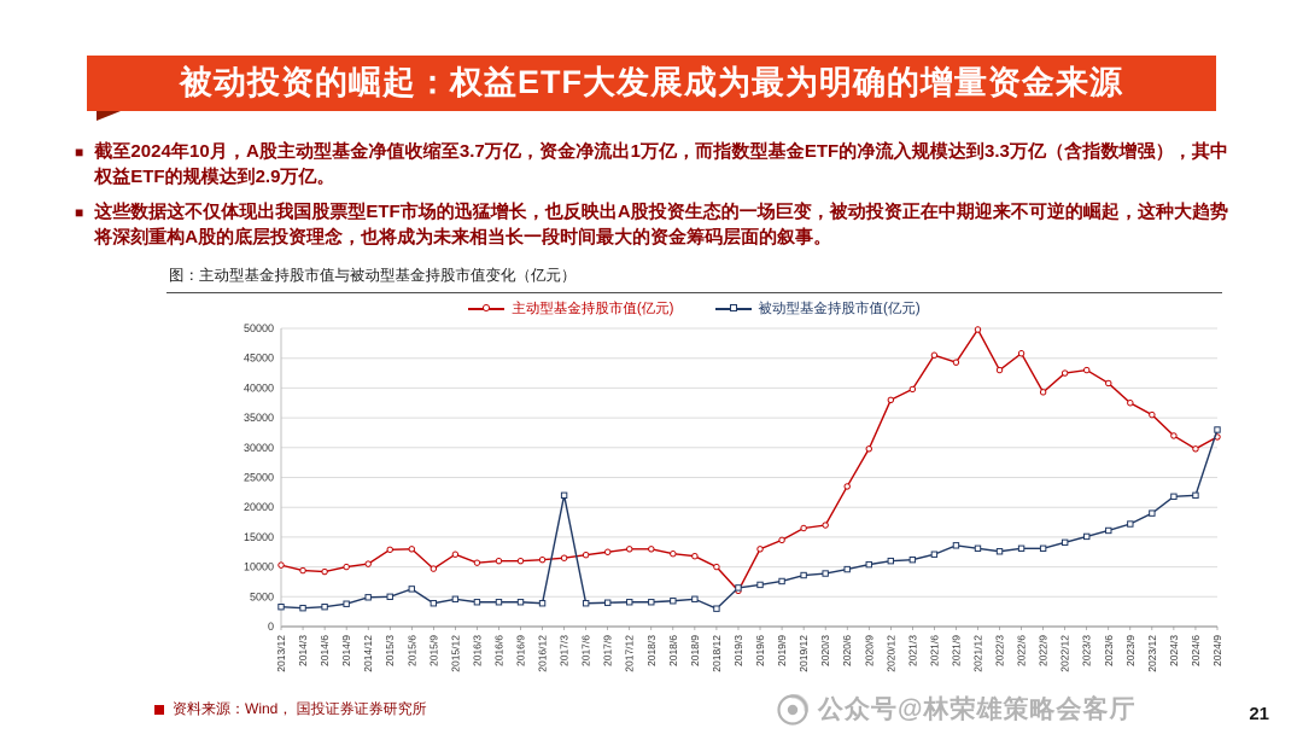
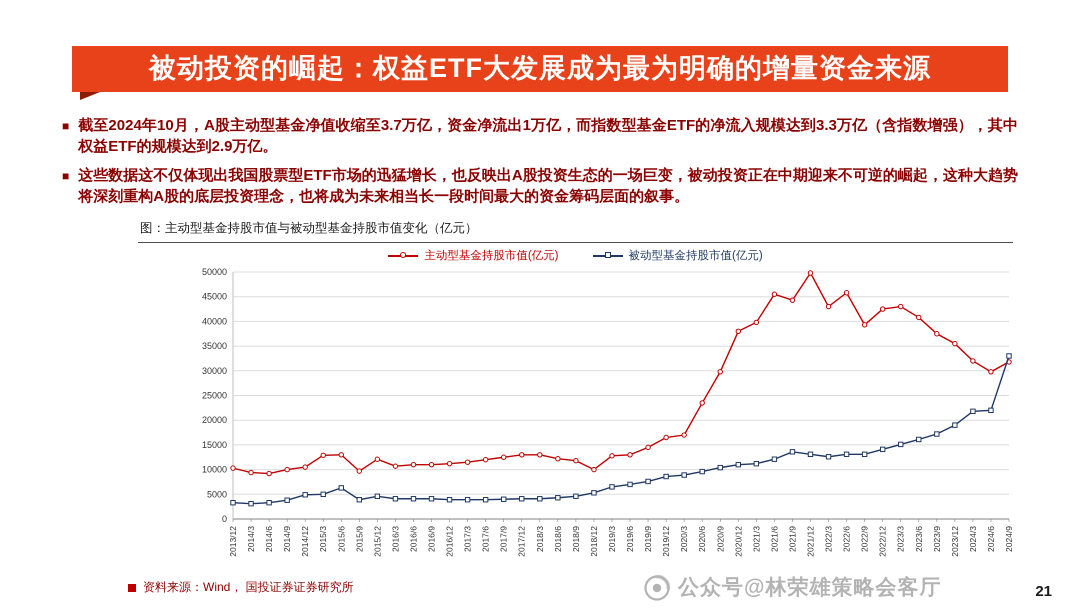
被动型基金持股市值(亿元)/2017/3: 22000 -> 4000
被动型基金持股市值(亿元)/2018/12: 3000 -> 5000
主动型基金持股市值(亿元)/2019/3: 6000 -> 13000
